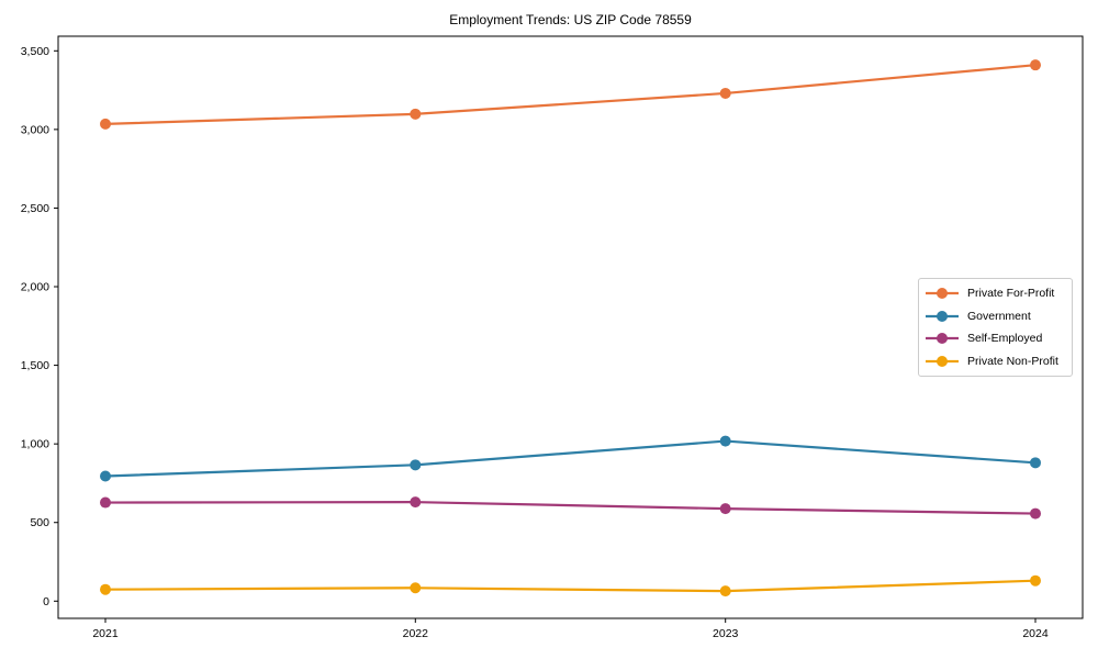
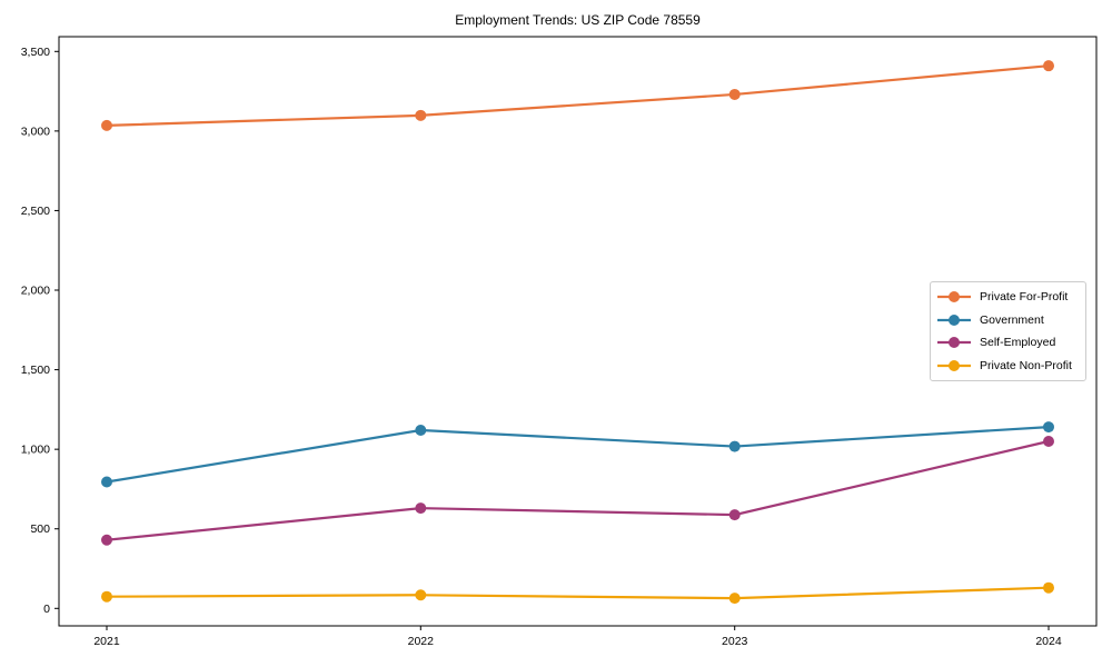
Self-Employed/2021: 630 -> 430
Government/2022: 870 -> 1120
Government/2024: 880 -> 1140
Self-Employed/2024: 560 -> 1050
